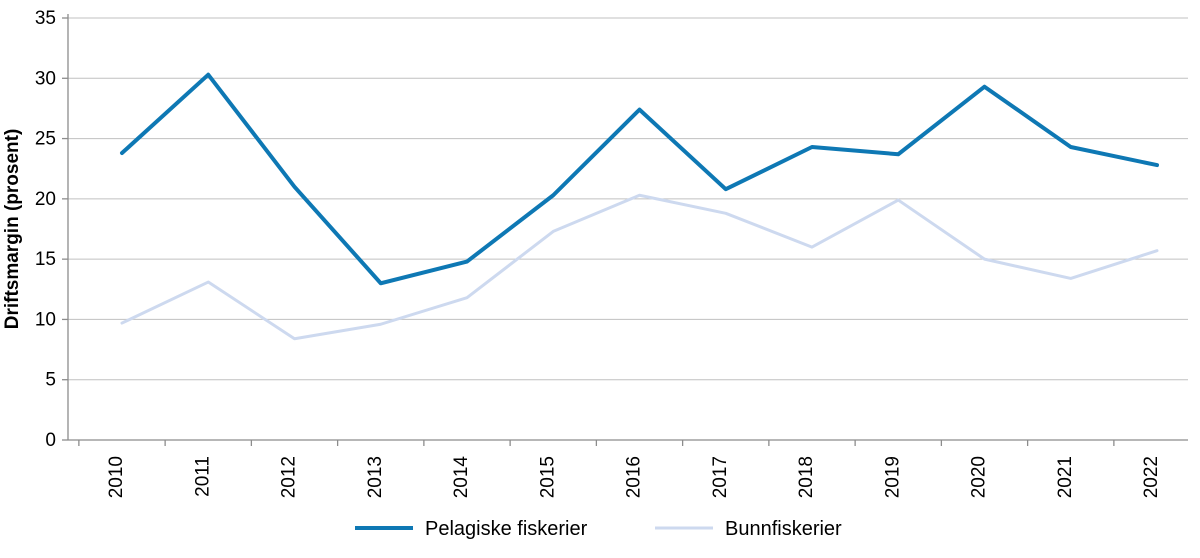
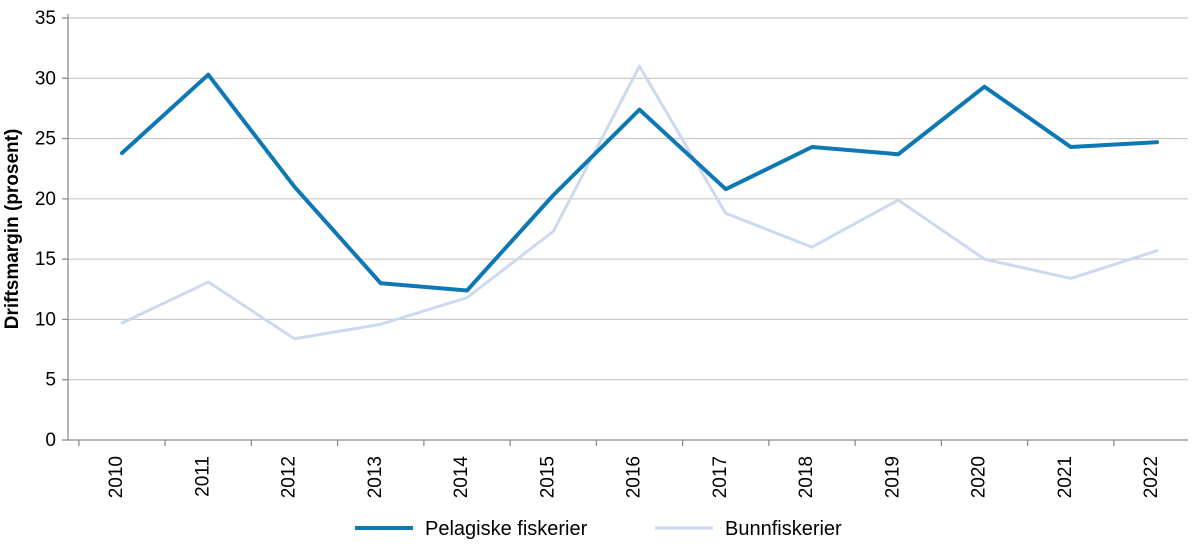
Pelagiske fiskerier/2014: 14.8 -> 12.4
Bunnfiskerier/2016: 20.3 -> 31.0
Pelagiske fiskerier/2022: 22.8 -> 24.7
